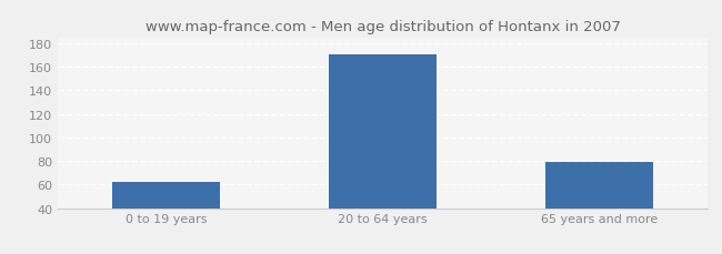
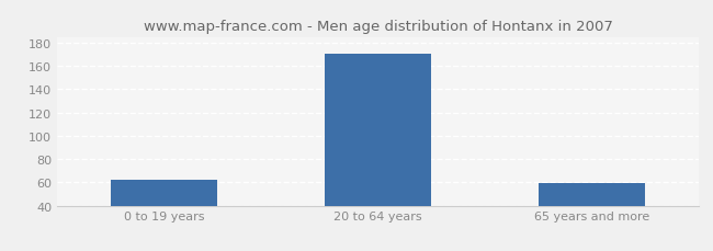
65 years and more: 79 -> 59
